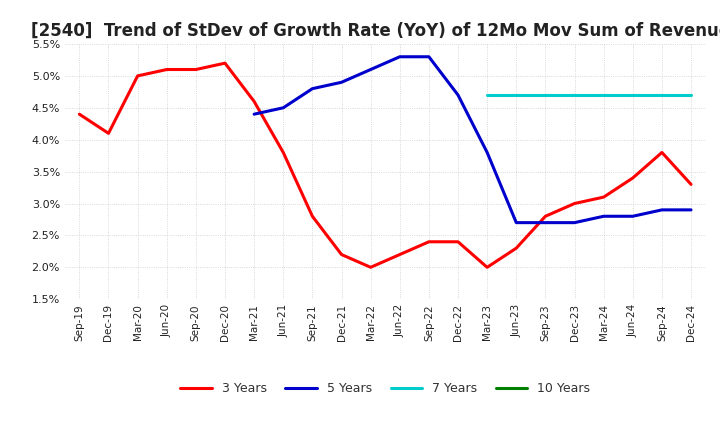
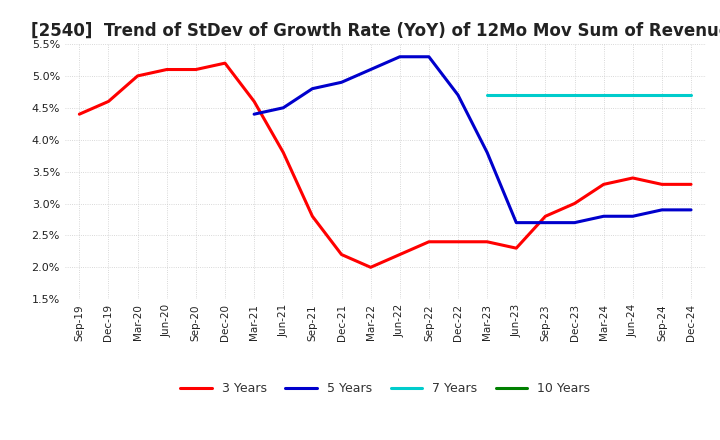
3 Years/Dec-19: 4.1% -> 4.6%
3 Years/Mar-23: 2.0% -> 2.4%
3 Years/Mar-24: 3.1% -> 3.3%
3 Years/Sep-24: 3.8% -> 3.3%
